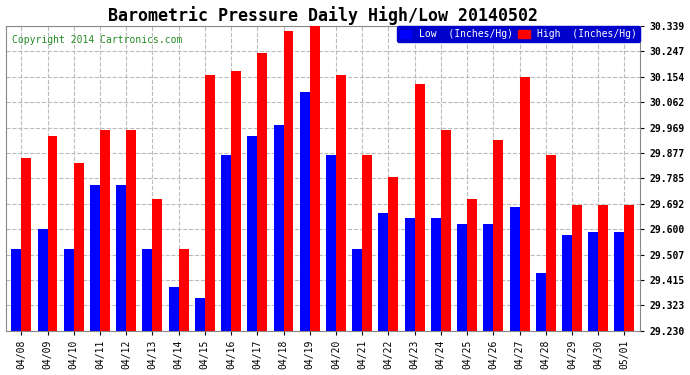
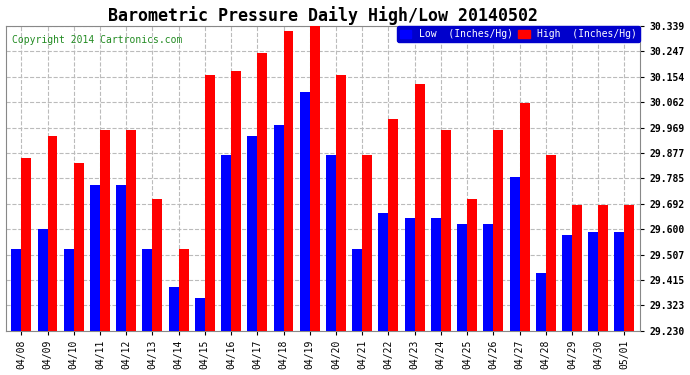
High (Inches/Hg)/04/22: 29.790 -> 30.000
High (Inches/Hg)/04/26: 29.925 -> 29.960
Low (Inches/Hg)/04/27: 29.68 -> 29.79
High (Inches/Hg)/04/27: 30.155 -> 30.060
